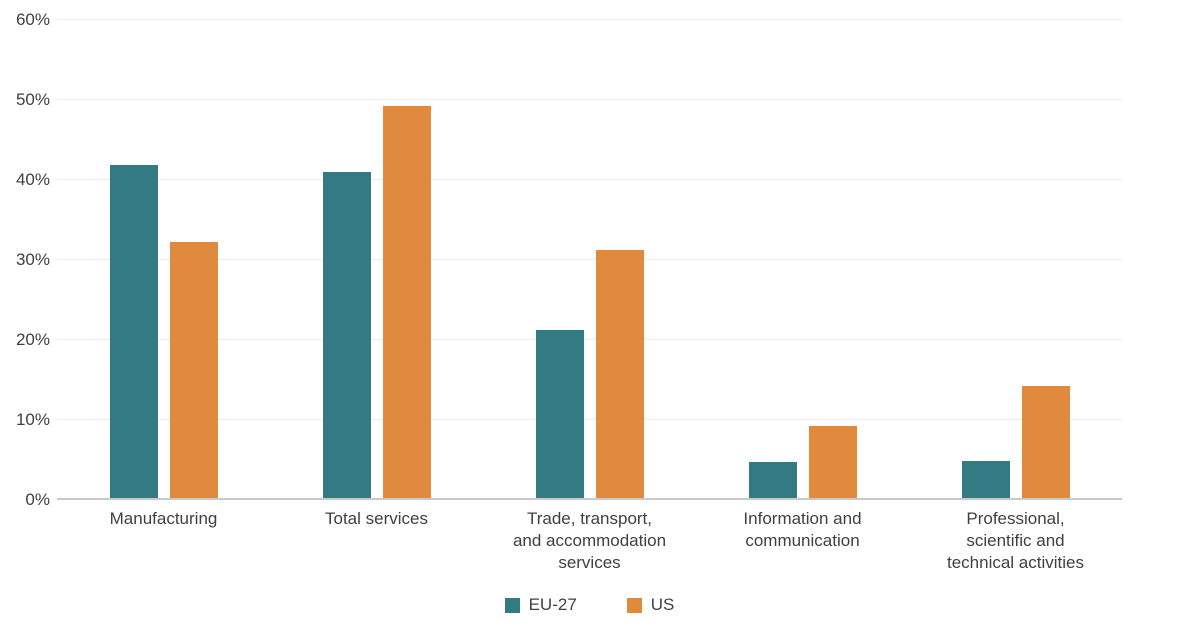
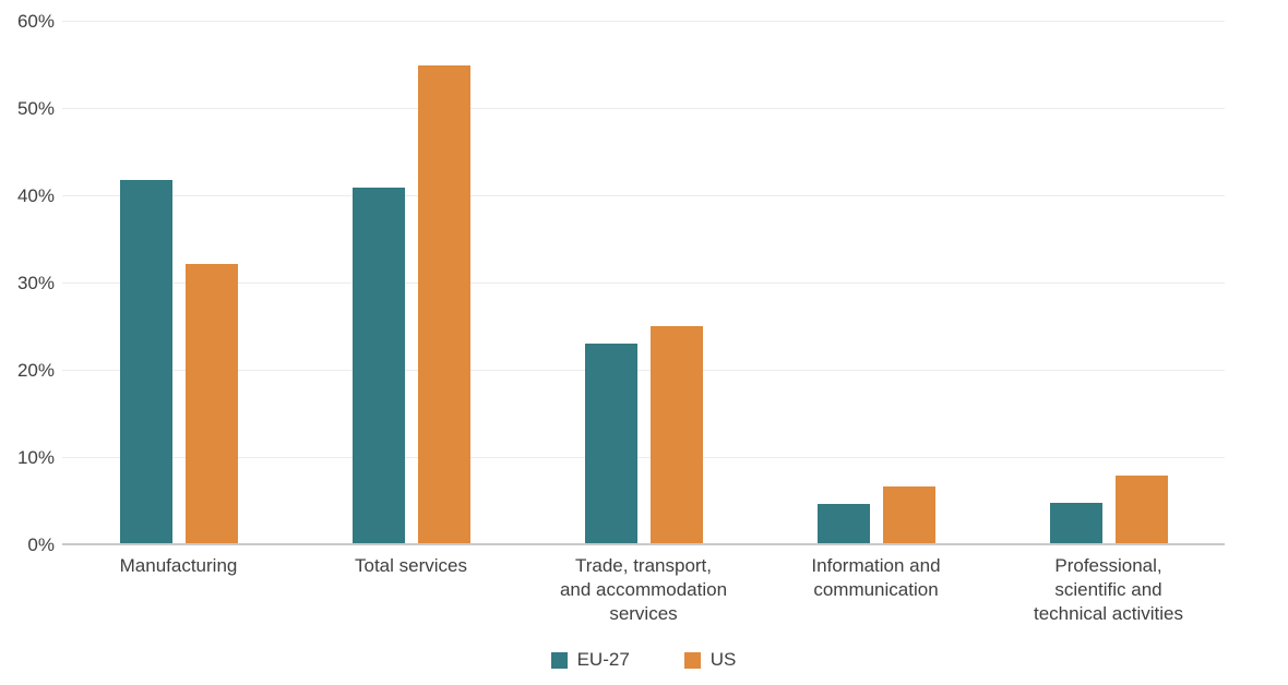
US/Total services: 49% -> 55%
EU-27/Trade, transport, and accommodation services: 21% -> 23%
US/Trade, transport, and accommodation services: 31% -> 25%
US/Information and communication: 9% -> 6%
US/Professional, scientific and technical activities: 14% -> 8%
